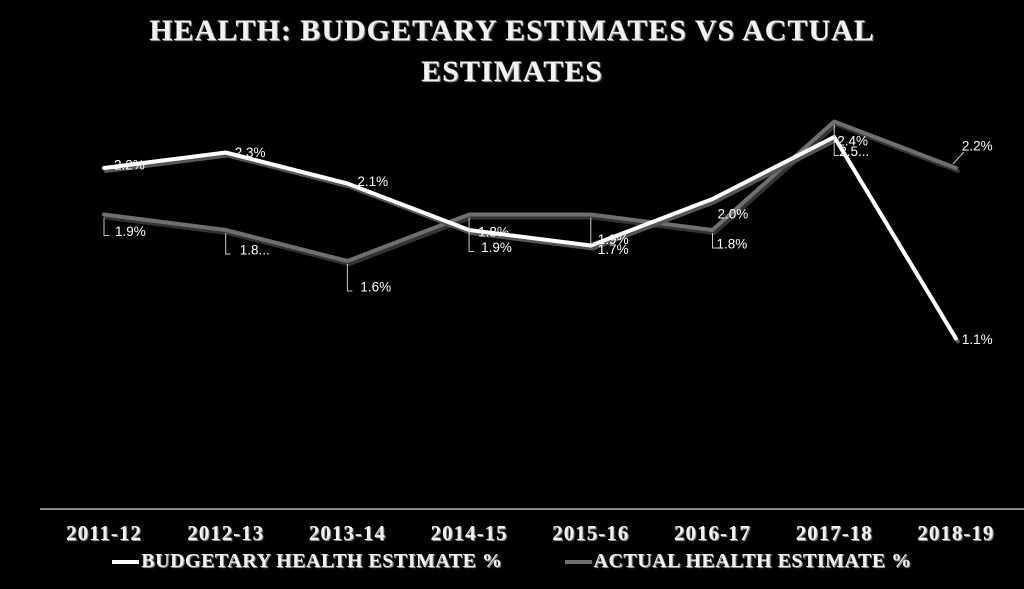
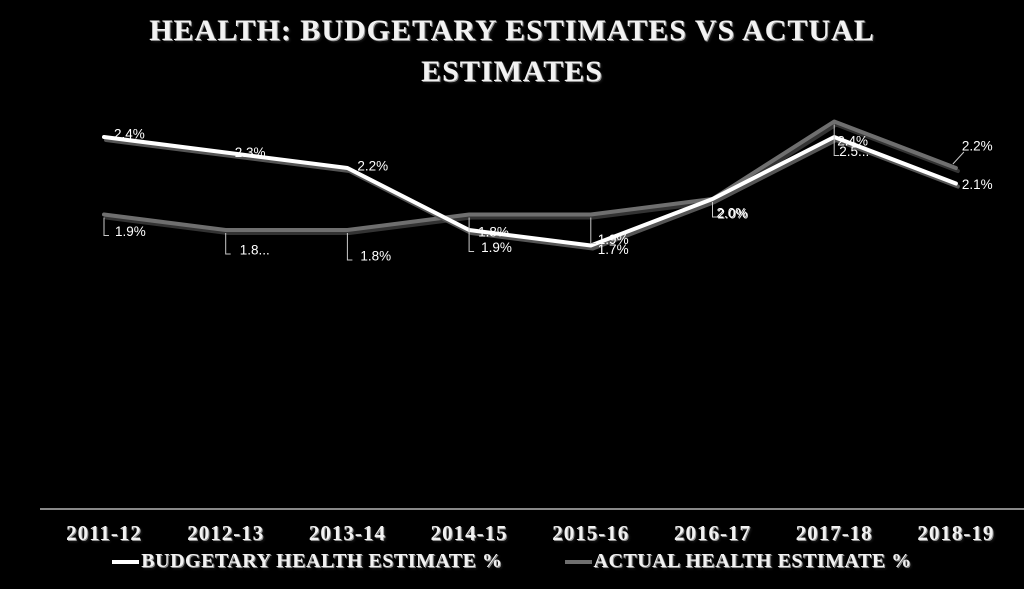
BUDGETARY HEALTH ESTIMATE %/2011-12: 2.2% -> 2.4%
BUDGETARY HEALTH ESTIMATE %/2013-14: 2.1% -> 2.2%
ACTUAL HEALTH ESTIMATE %/2013-14: 1.6% -> 1.8%
ACTUAL HEALTH ESTIMATE %/2016-17: 1.8% -> 2.0%
BUDGETARY HEALTH ESTIMATE %/2018-19: 1.1% -> 2.1%
